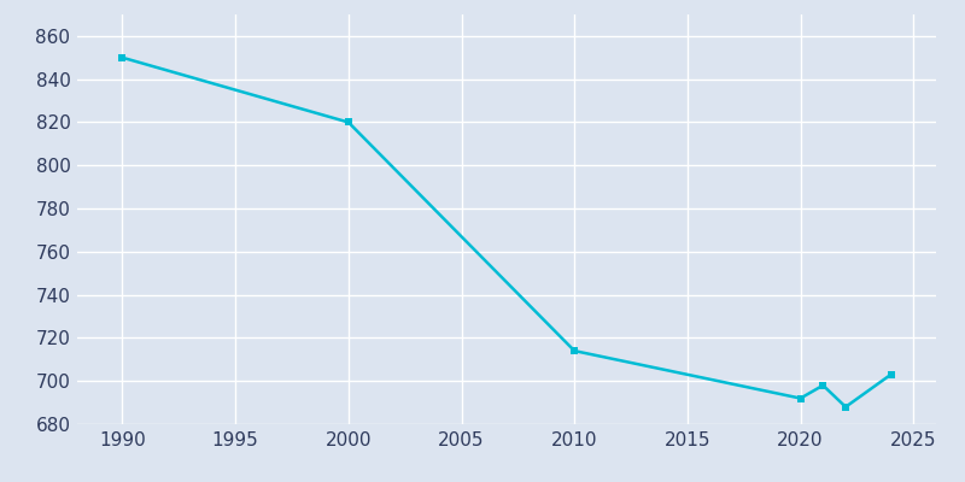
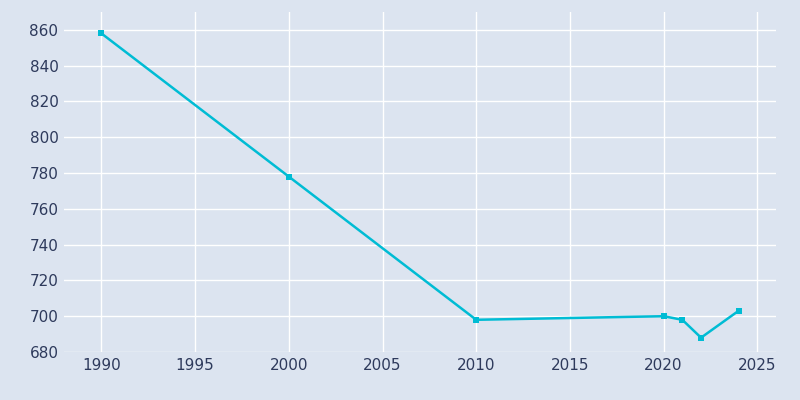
1990: 850 -> 858
2000: 820 -> 778
2010: 714 -> 698
2020: 692 -> 700
